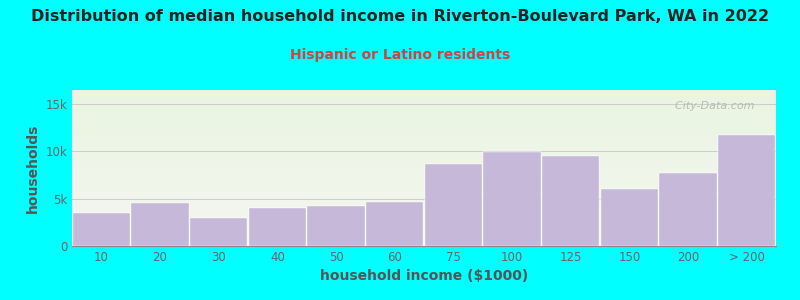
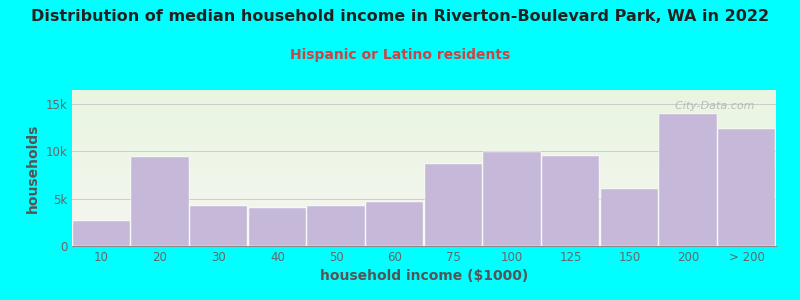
10: 3.5k -> 2.6k
20: 4.5k -> 9.4k
30: 3.0k -> 4.2k
200: 7.7k -> 14.0k
> 200: 11.7k -> 12.4k
